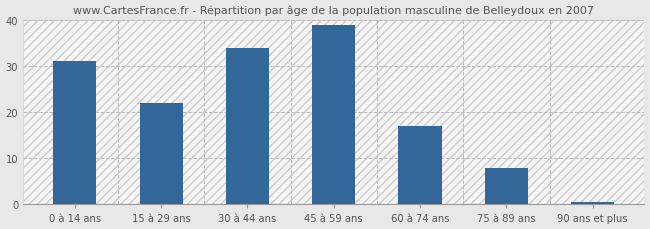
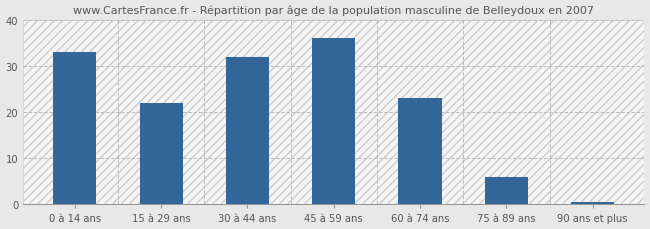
0 à 14 ans: 31.0 -> 33.0
30 à 44 ans: 34.0 -> 32.0
45 à 59 ans: 39.0 -> 36.0
60 à 74 ans: 17.0 -> 23.0
75 à 89 ans: 8.0 -> 6.0
